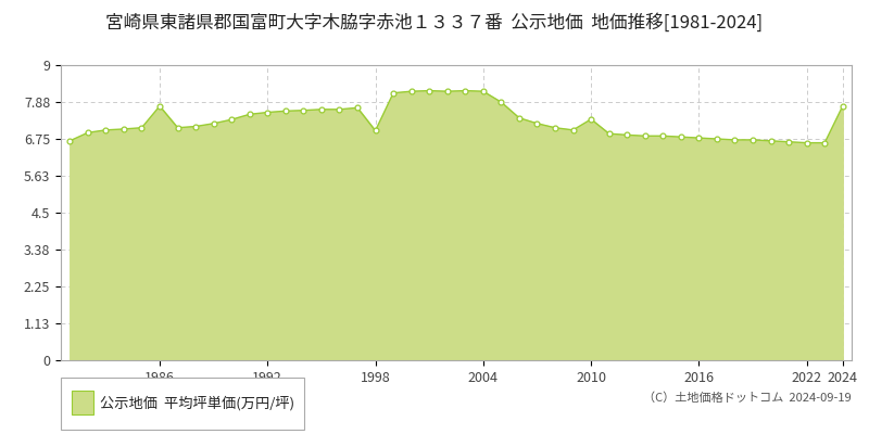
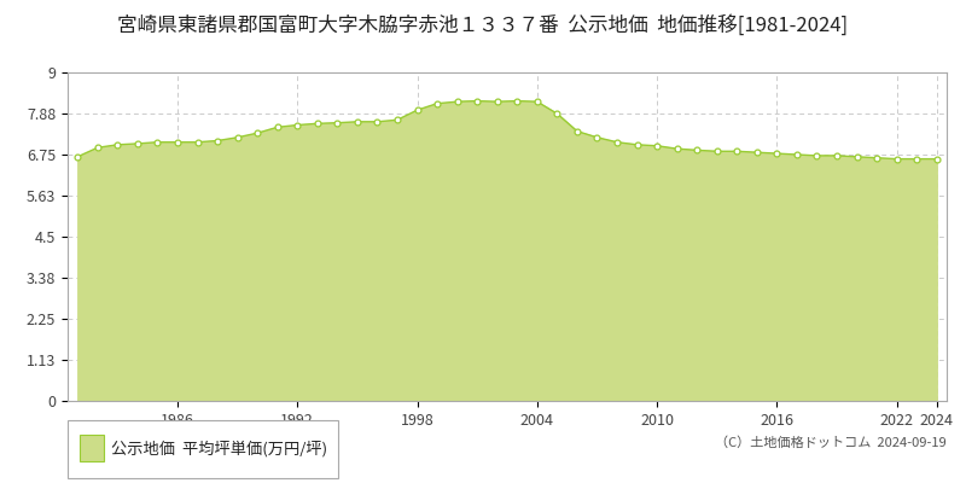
1986: 7.75 -> 7.09
1998: 7.00 -> 7.97
2010: 7.35 -> 6.99
2024: 7.75 -> 6.63
